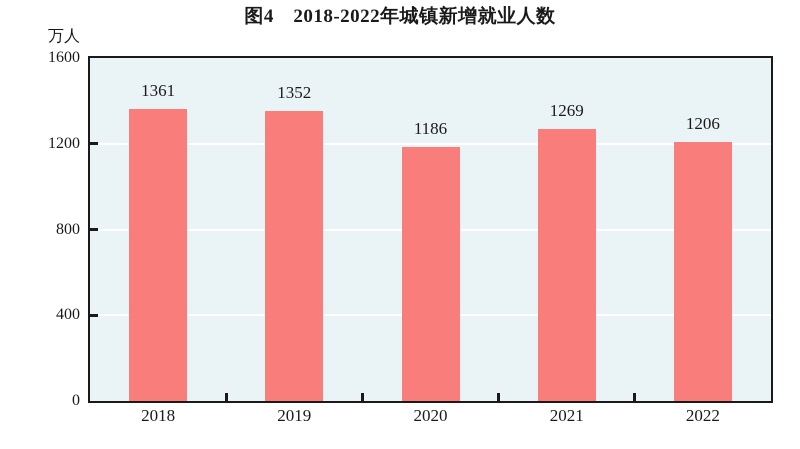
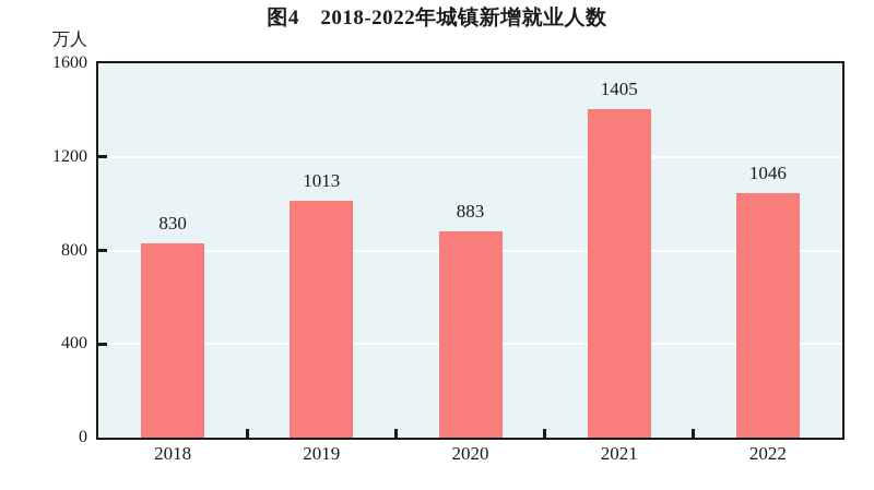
2018: 1361 -> 830
2019: 1352 -> 1013
2020: 1186 -> 883
2021: 1269 -> 1405
2022: 1206 -> 1046
